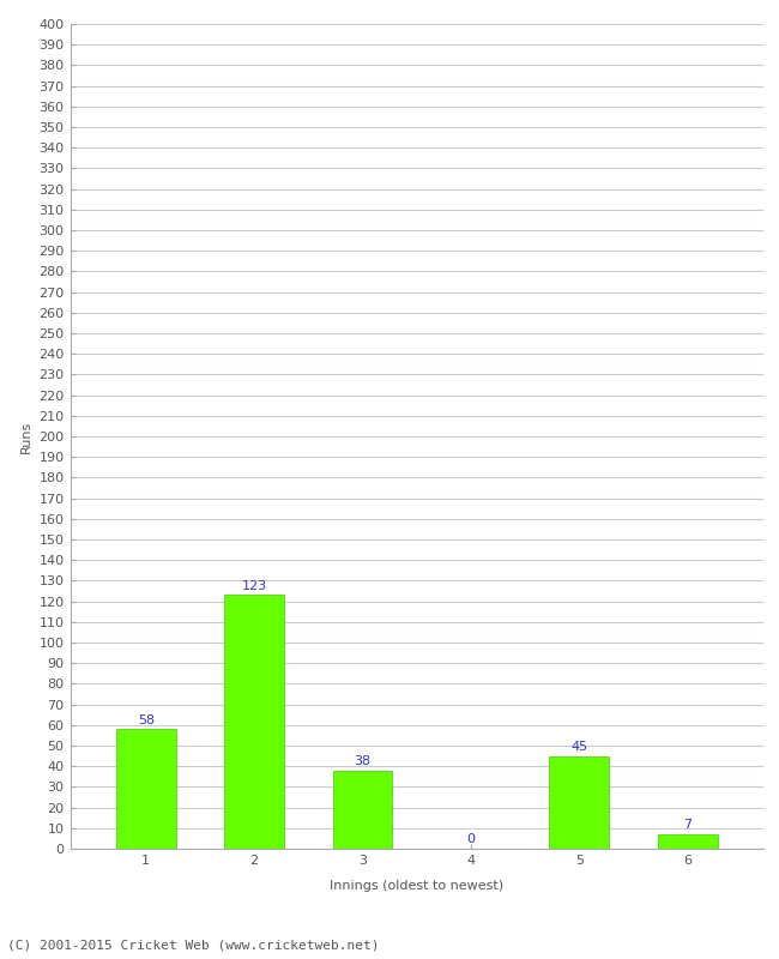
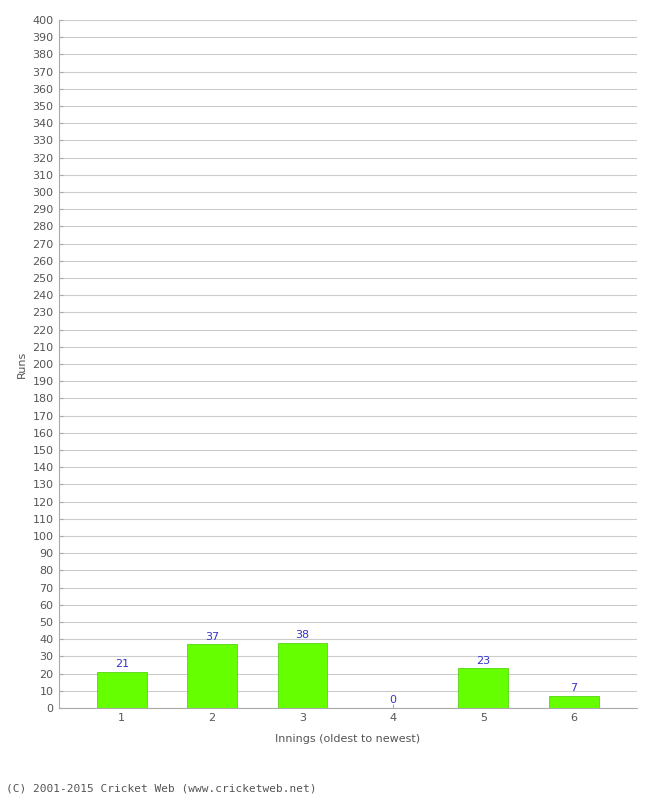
1: 58 -> 21
2: 123 -> 37
5: 45 -> 23
